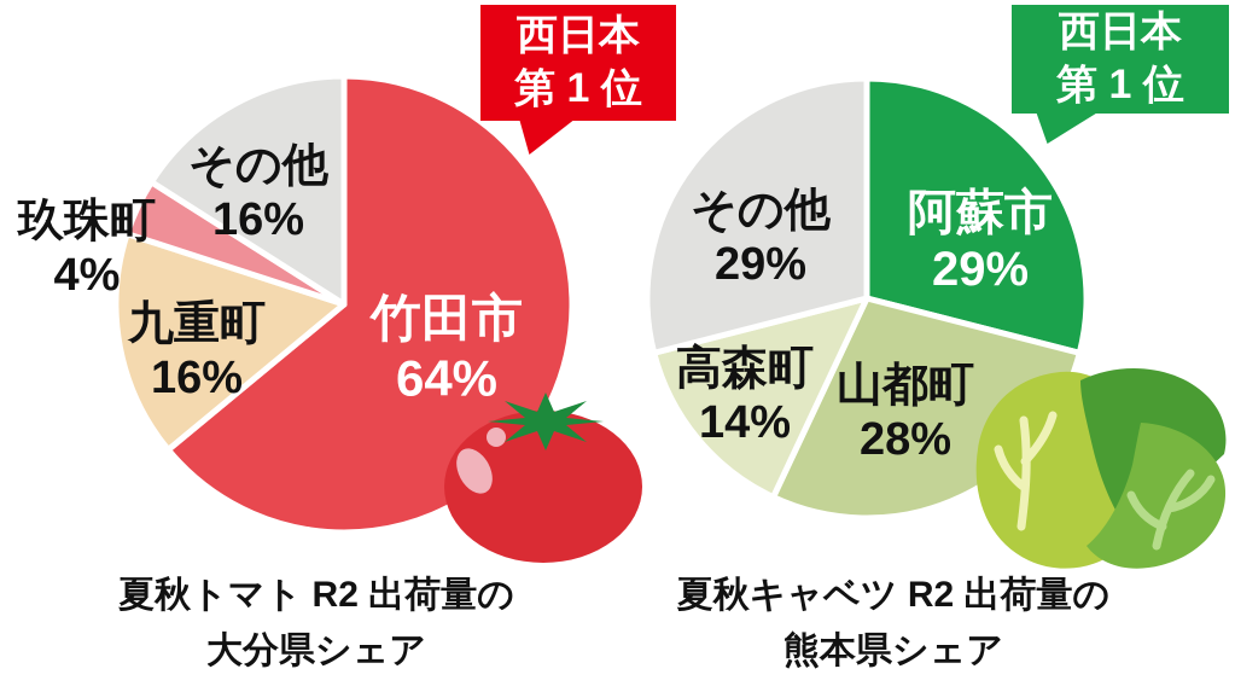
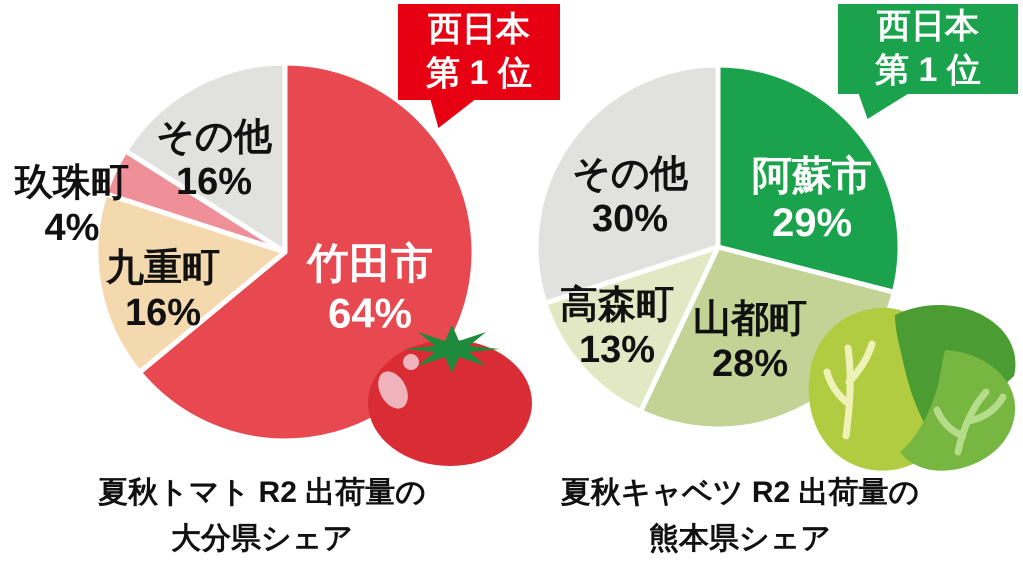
夏秋キャベツ R2 出荷量の熊本県シェア/高森町: 14% -> 13%
夏秋キャベツ R2 出荷量の熊本県シェア/その他: 29% -> 30%
